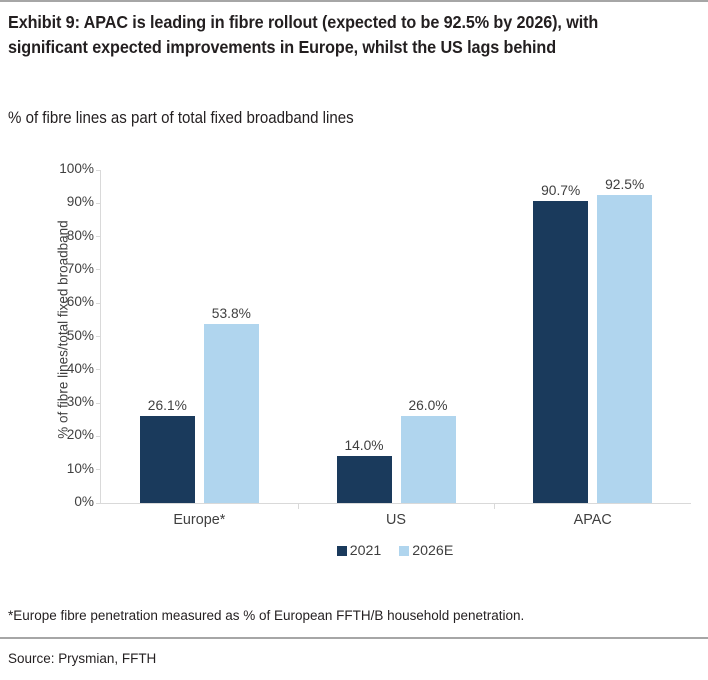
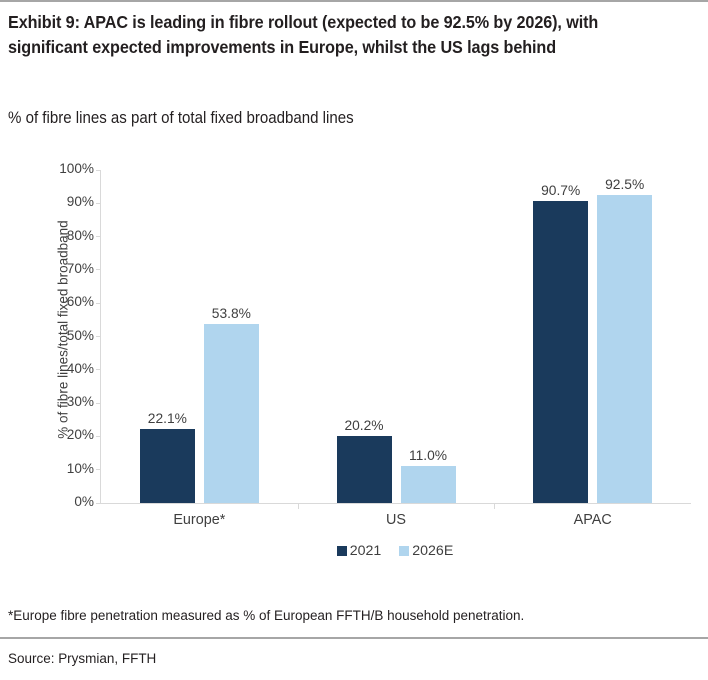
2021/Europe*: 26.1% -> 22.1%
2021/US: 14.0% -> 20.2%
2026E/US: 26.0% -> 11.0%
